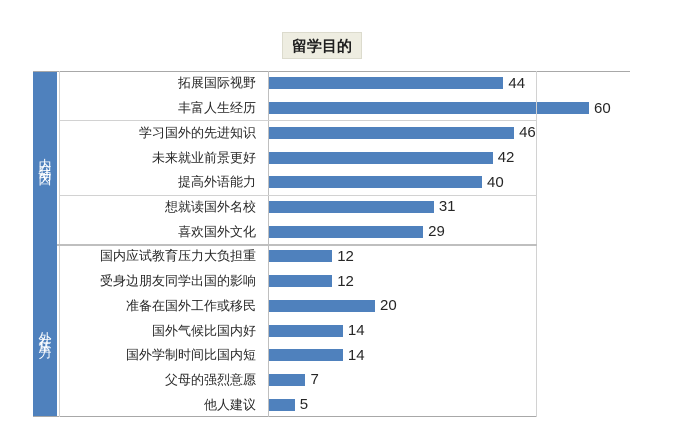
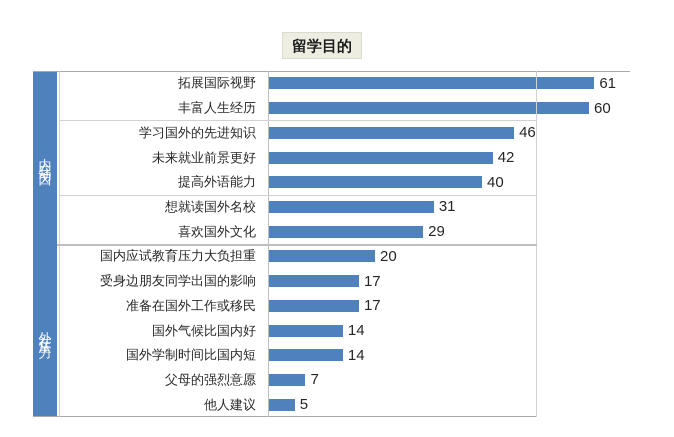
拓展国际视野: 44 -> 61
国内应试教育压力大负担重: 12 -> 20
受身边朋友同学出国的影响: 12 -> 17
准备在国外工作或移民: 20 -> 17
